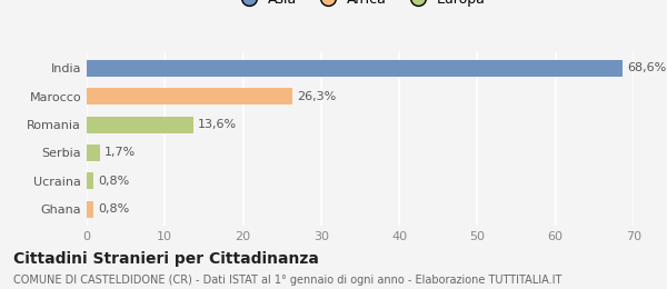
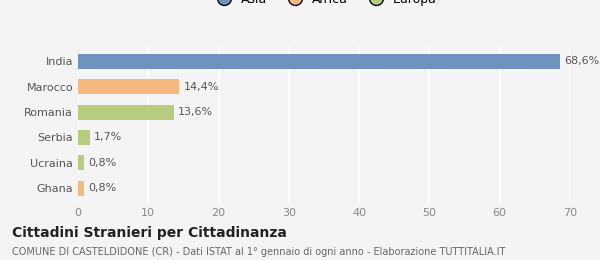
Marocco: 26,3% -> 14,4%
